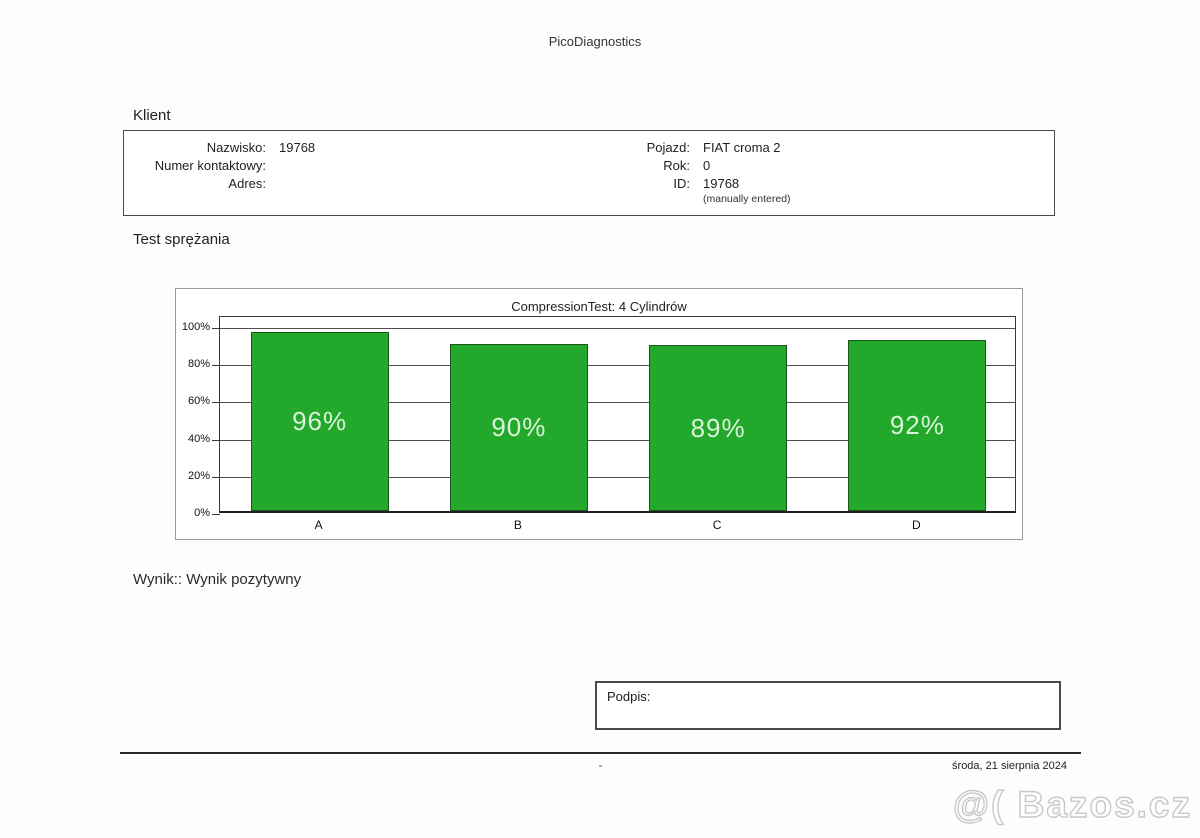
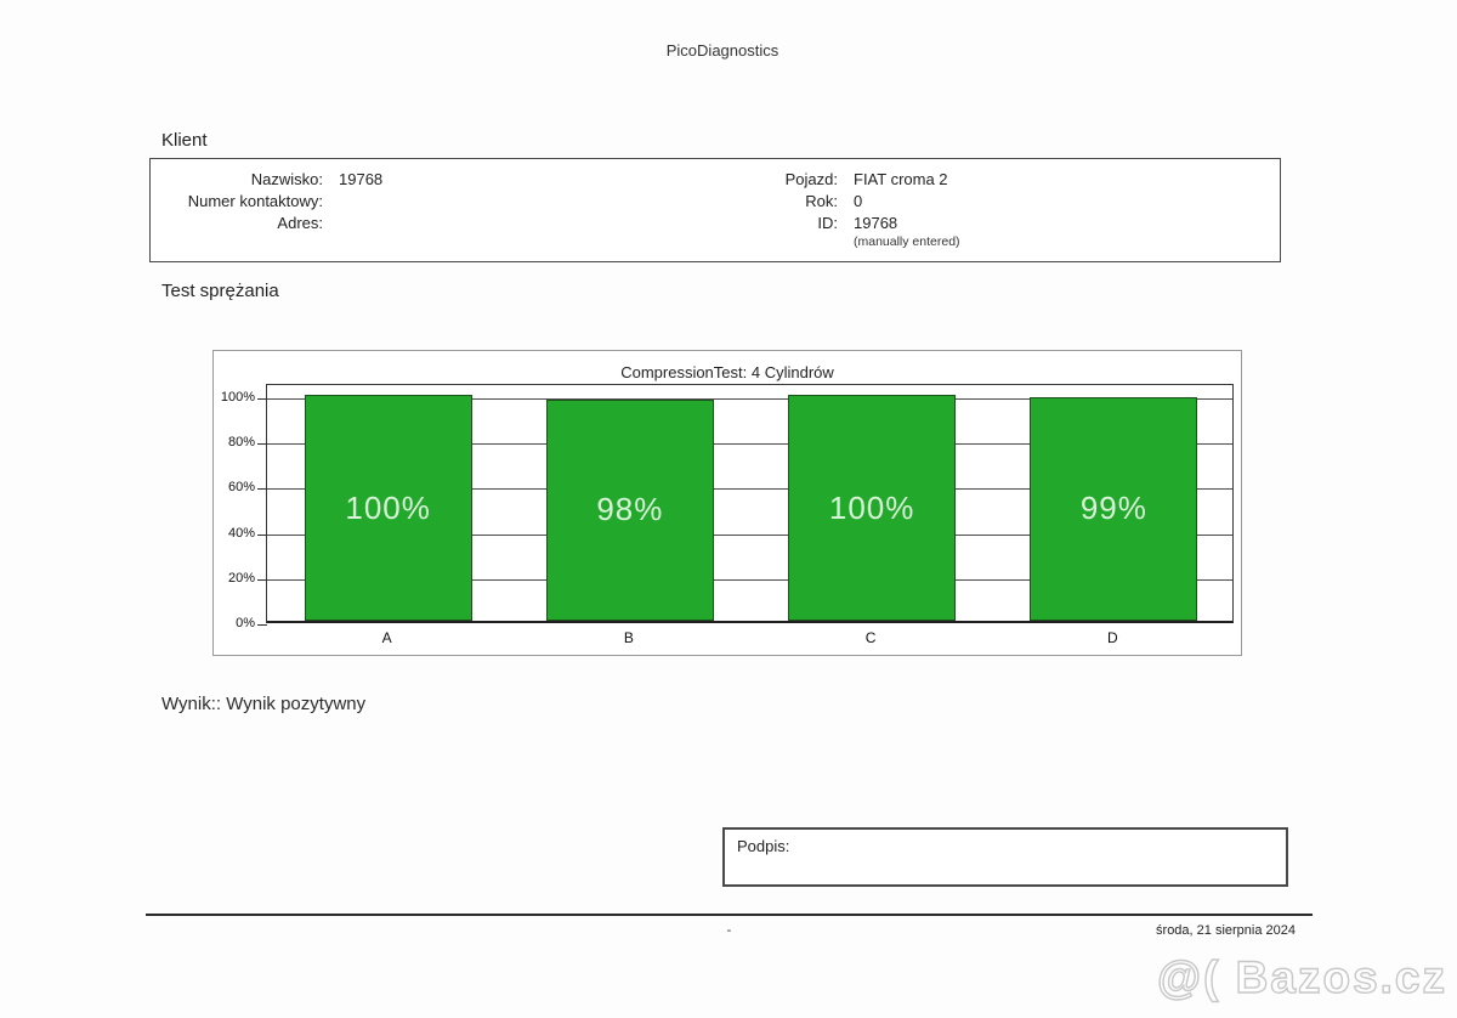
A: 96% -> 100%
B: 90% -> 98%
C: 89% -> 100%
D: 92% -> 99%
